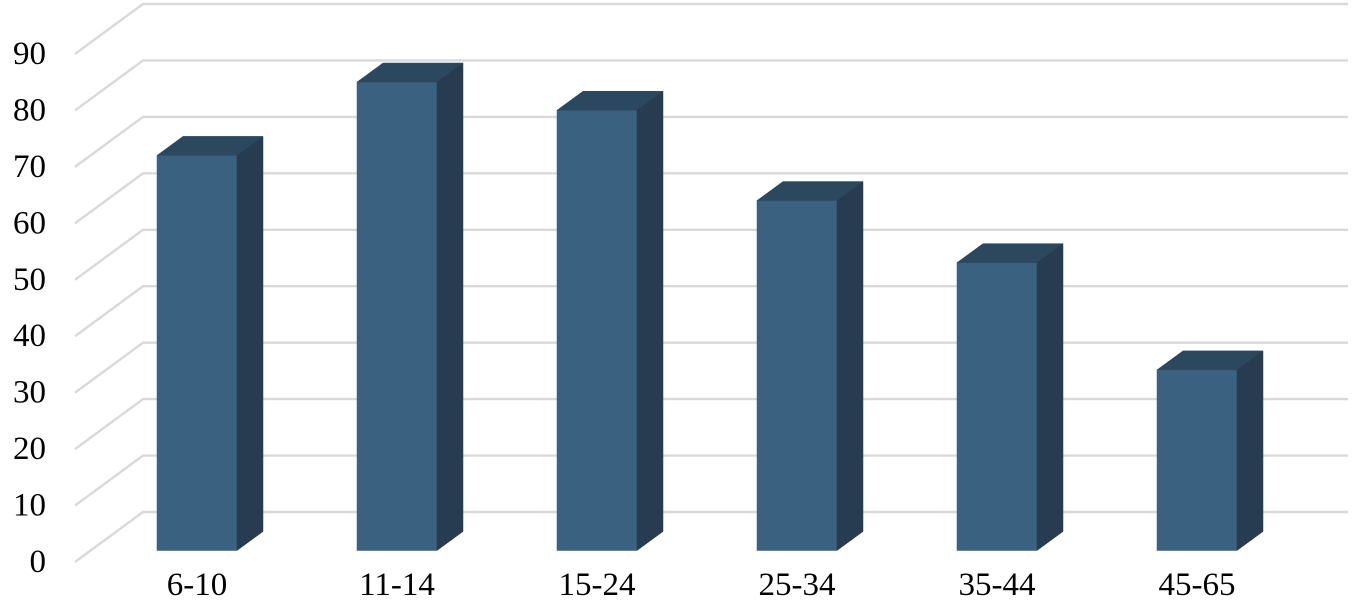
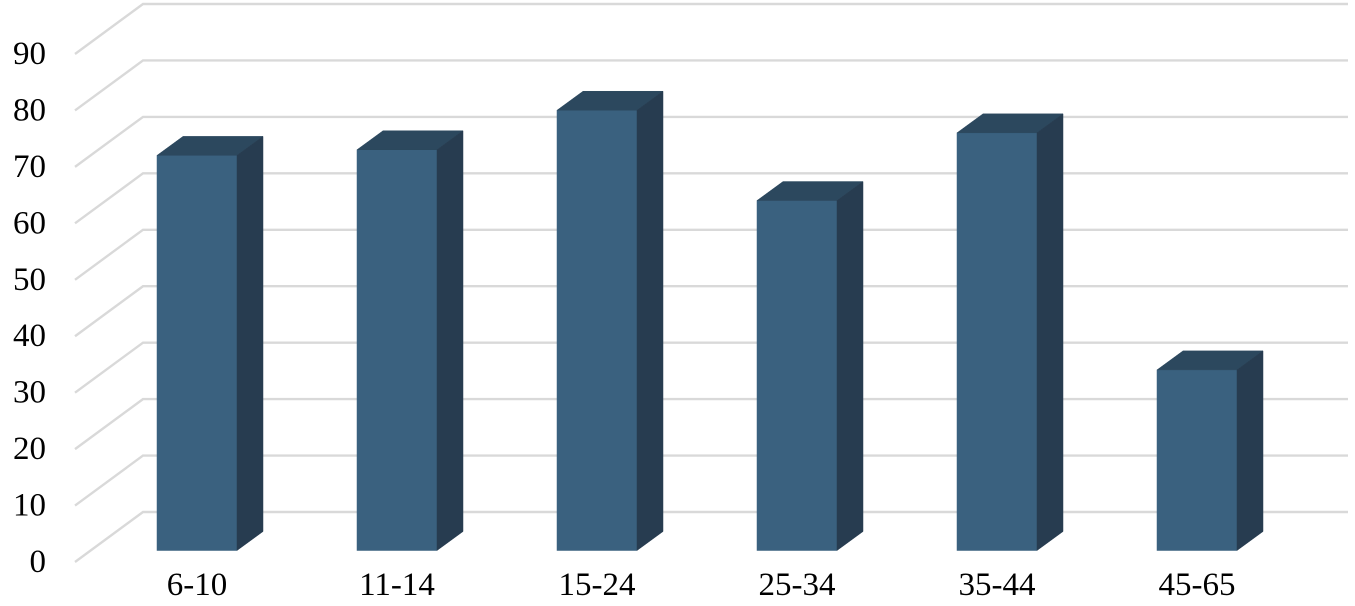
11-14: 83 -> 71
35-44: 51 -> 74
